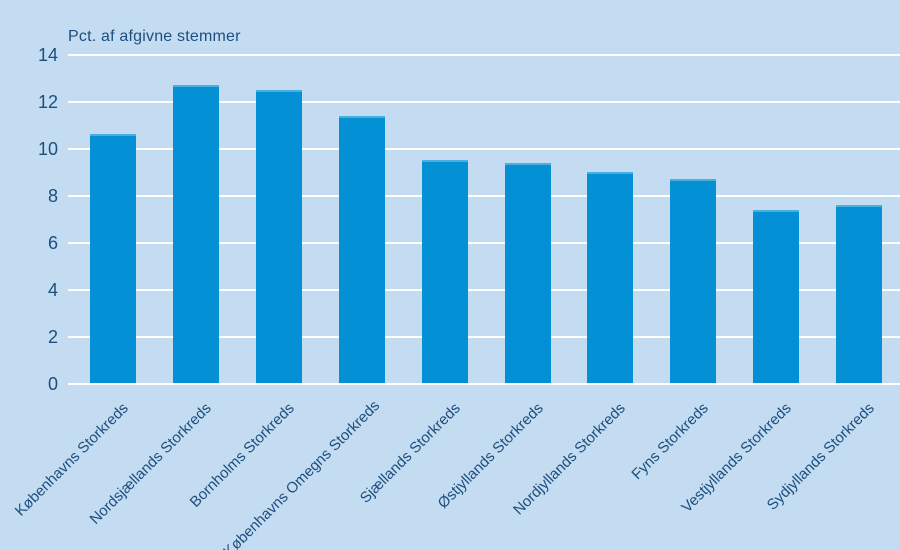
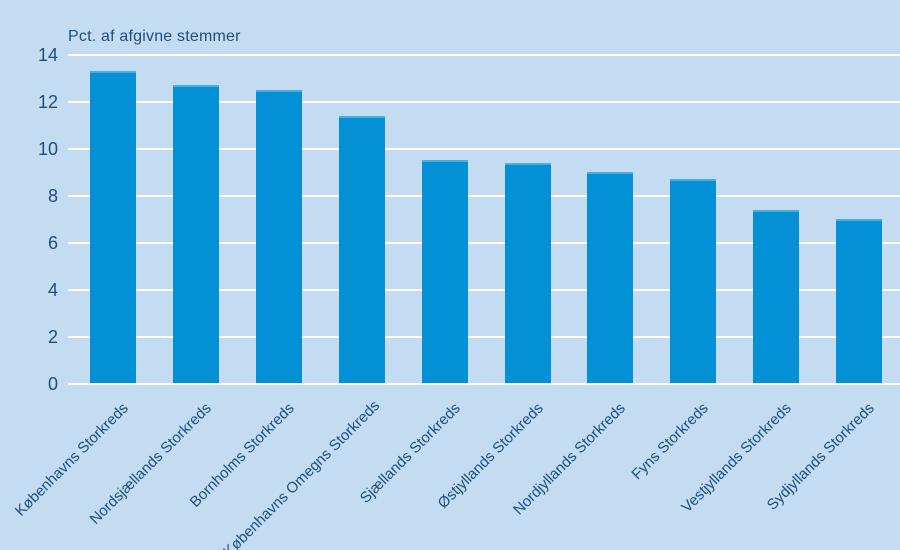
Københavns Storkreds: 10.6 -> 13.3
Sydjyllands Storkreds: 7.6 -> 7.0
